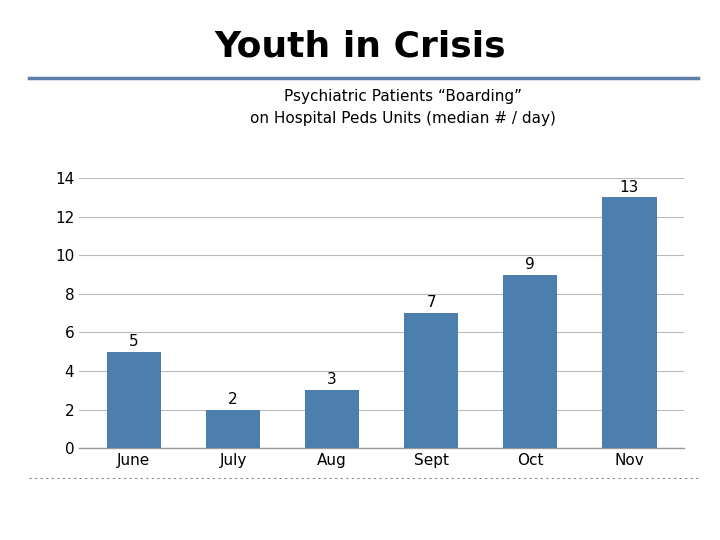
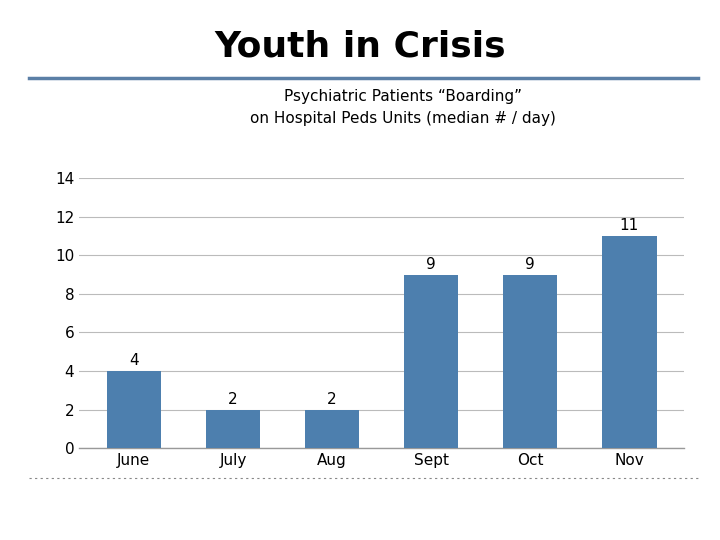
June: 5 -> 4
Aug: 3 -> 2
Sept: 7 -> 9
Nov: 13 -> 11
